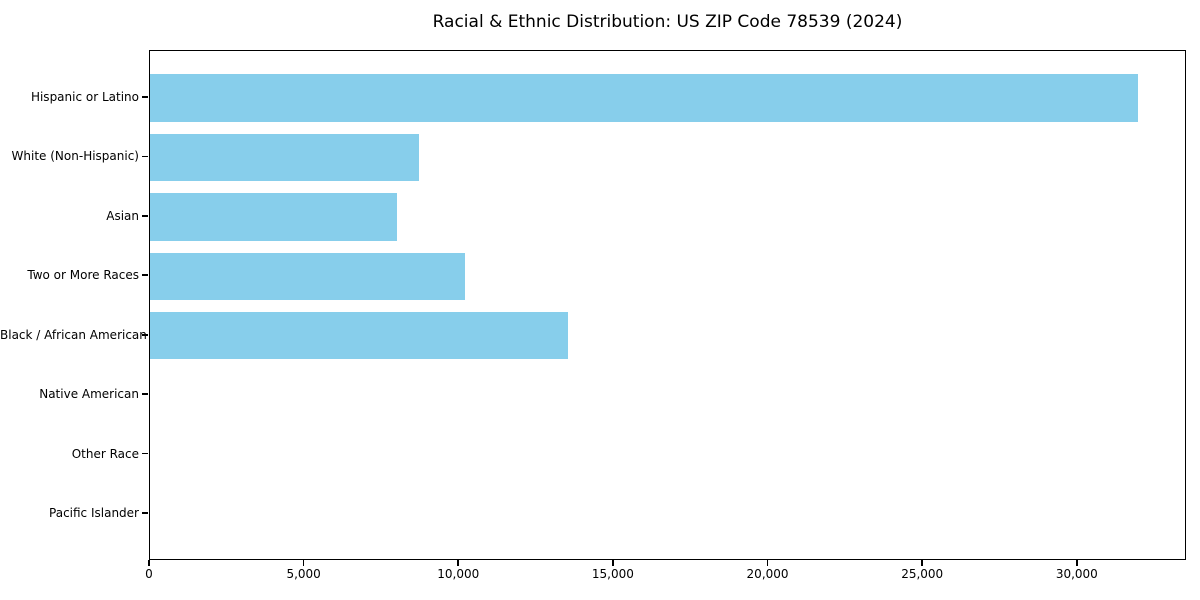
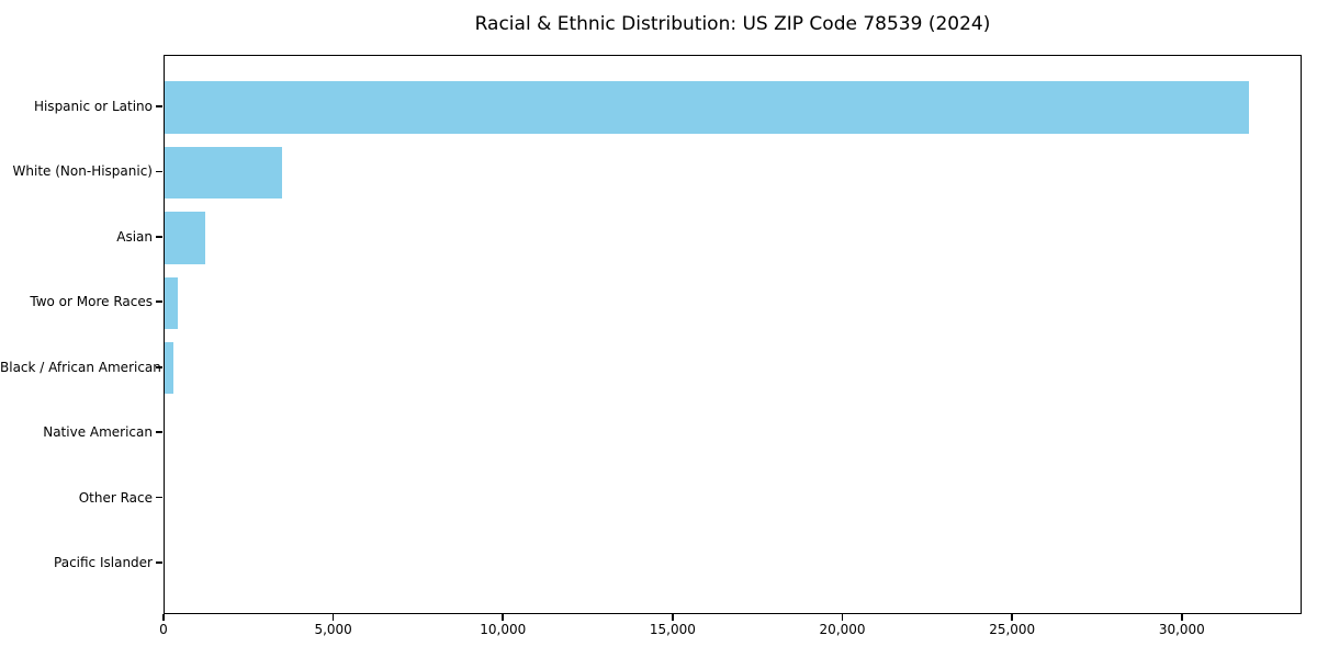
White (Non-Hispanic): 8700 -> 3400
Asian: 8000 -> 1200
Two or More Races: 10200 -> 400
Black / African American: 13500 -> 200
